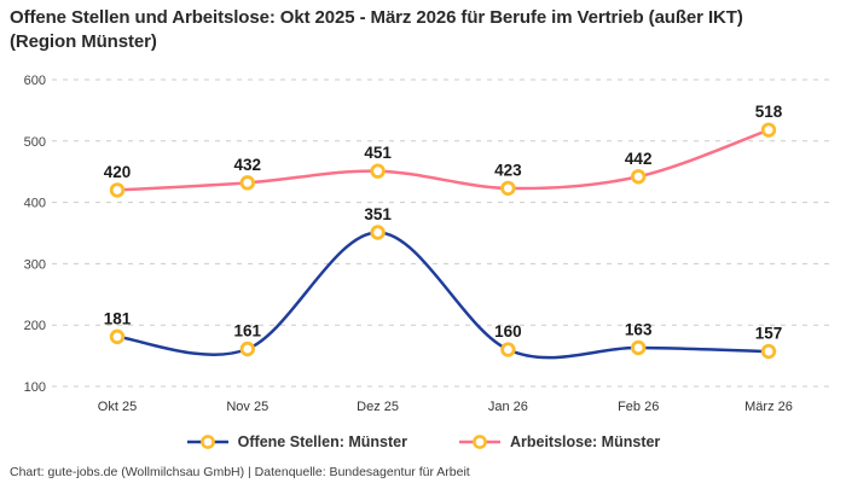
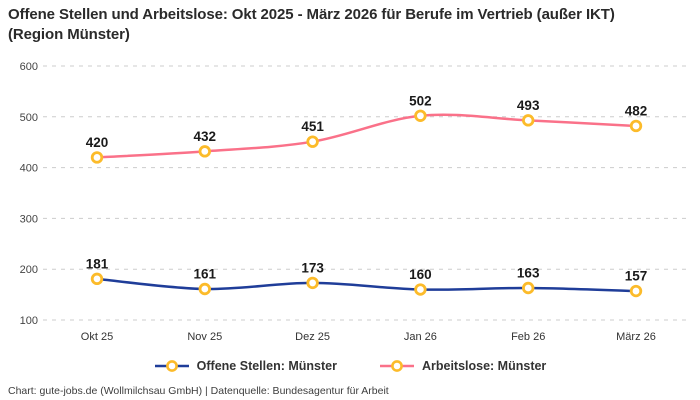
Offene Stellen: Münster/Dez 25: 351 -> 173
Arbeitslose: Münster/Jan 26: 423 -> 502
Arbeitslose: Münster/Feb 26: 442 -> 493
Arbeitslose: Münster/März 26: 518 -> 482
